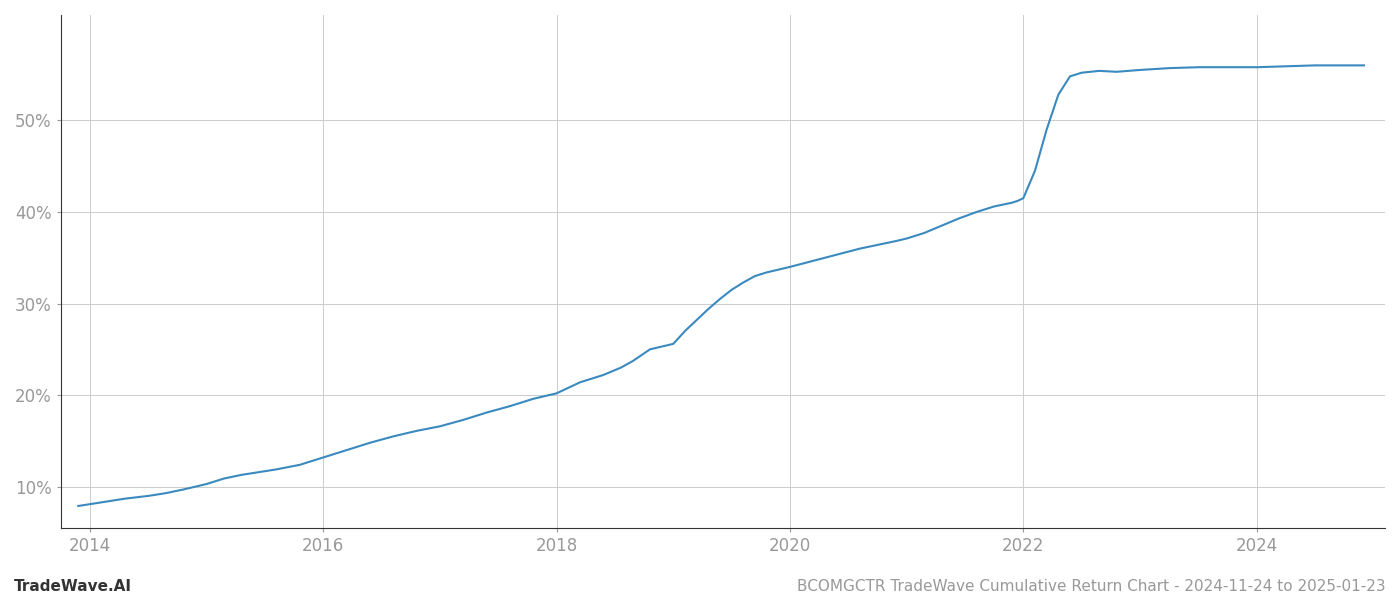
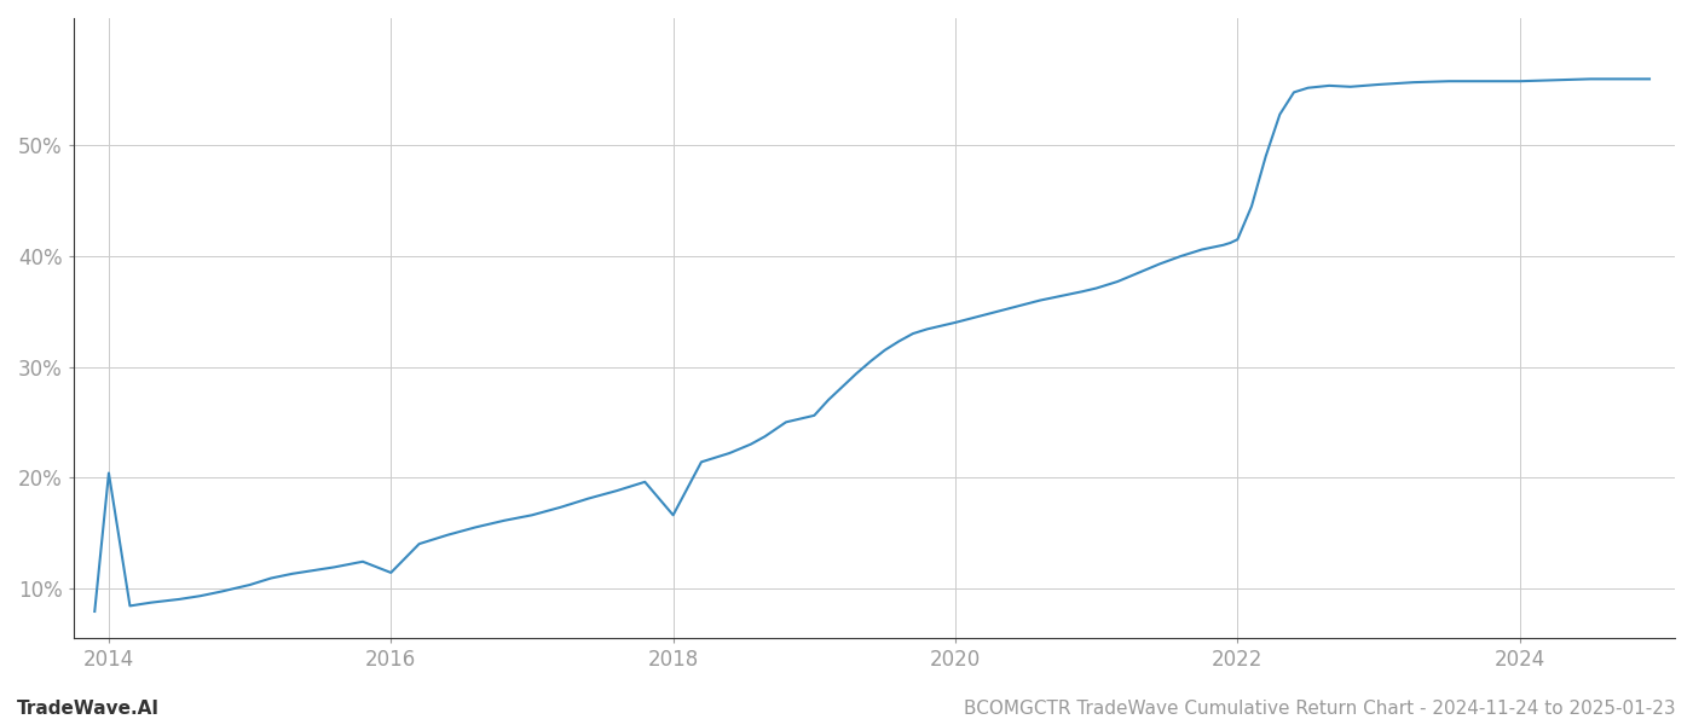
2014: 8.1% -> 20.4%
2016: 13.2% -> 11.4%
2018: 20.2% -> 16.6%
